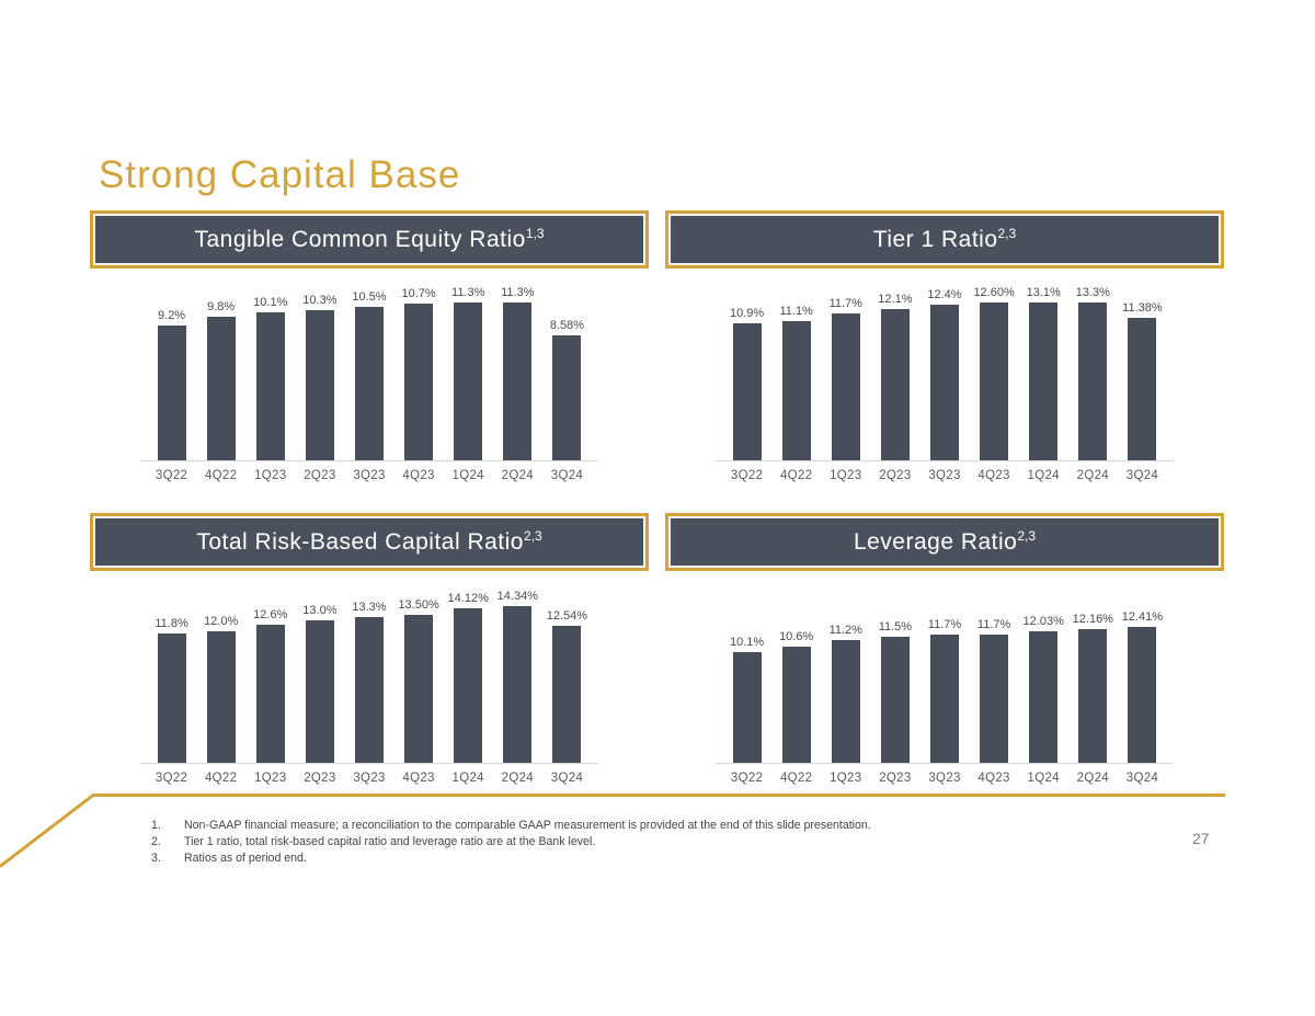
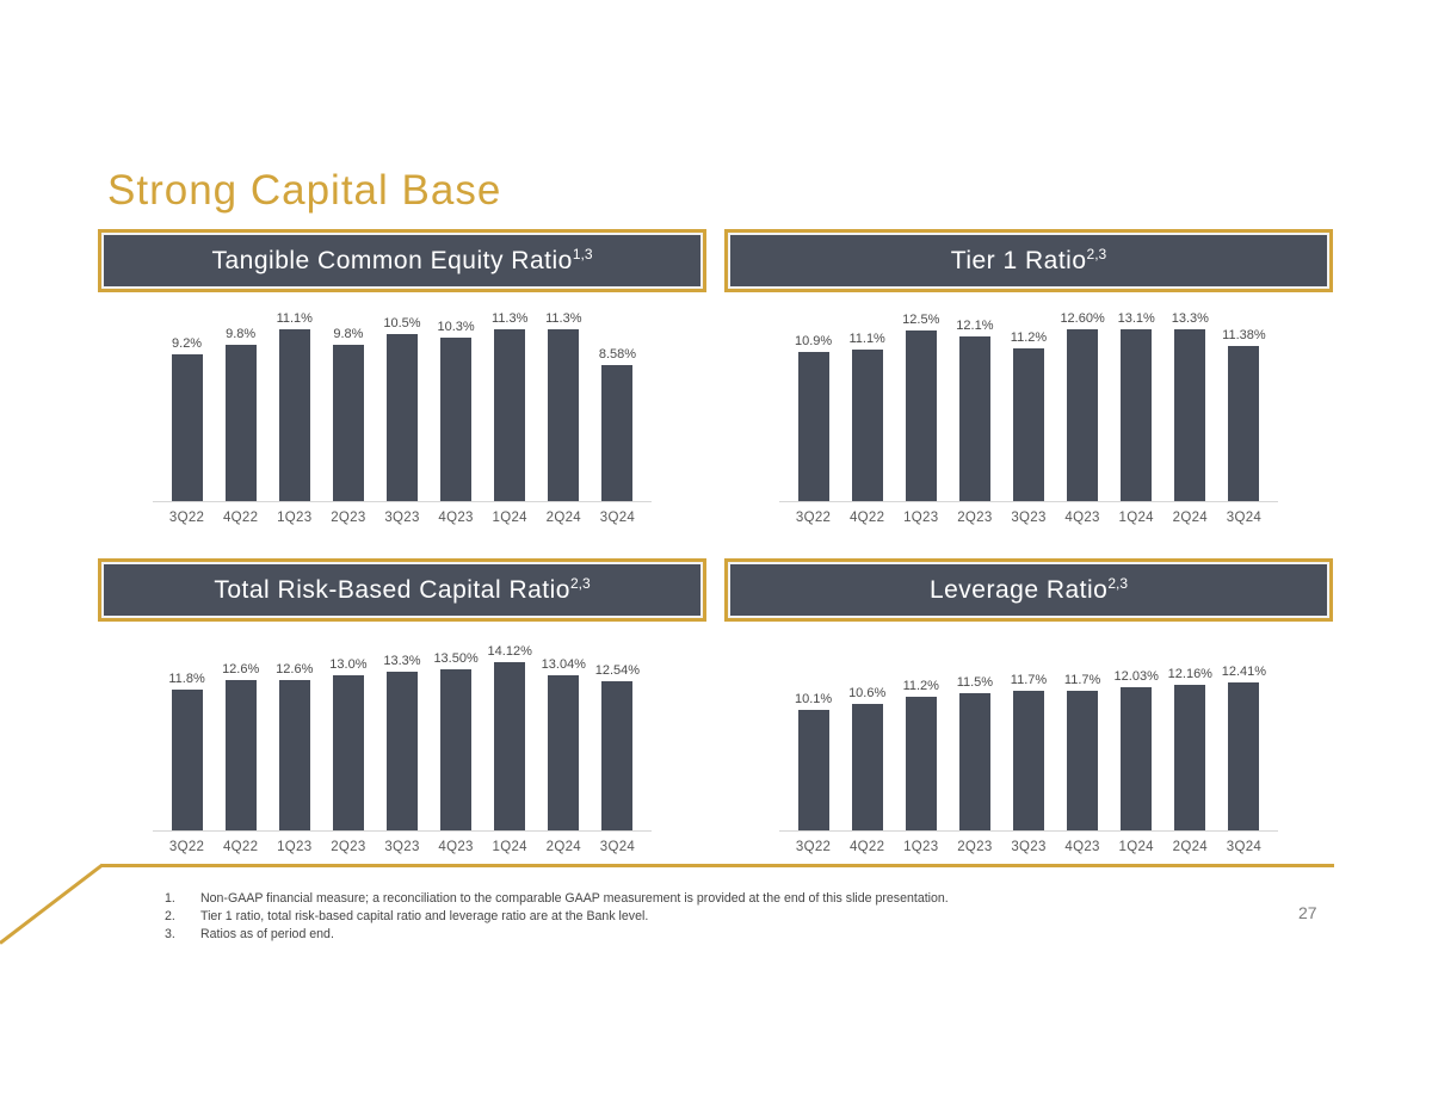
Tangible Common Equity Ratio/1Q23: 10.1% -> 11.1%
Tangible Common Equity Ratio/2Q23: 10.3% -> 9.8%
Tangible Common Equity Ratio/4Q23: 10.7% -> 10.3%
Tier 1 Ratio/1Q23: 11.7% -> 12.5%
Tier 1 Ratio/3Q23: 12.4% -> 11.2%
Total Risk-Based Capital Ratio/4Q22: 12.0% -> 12.6%
Total Risk-Based Capital Ratio/2Q24: 14.34% -> 13.04%
